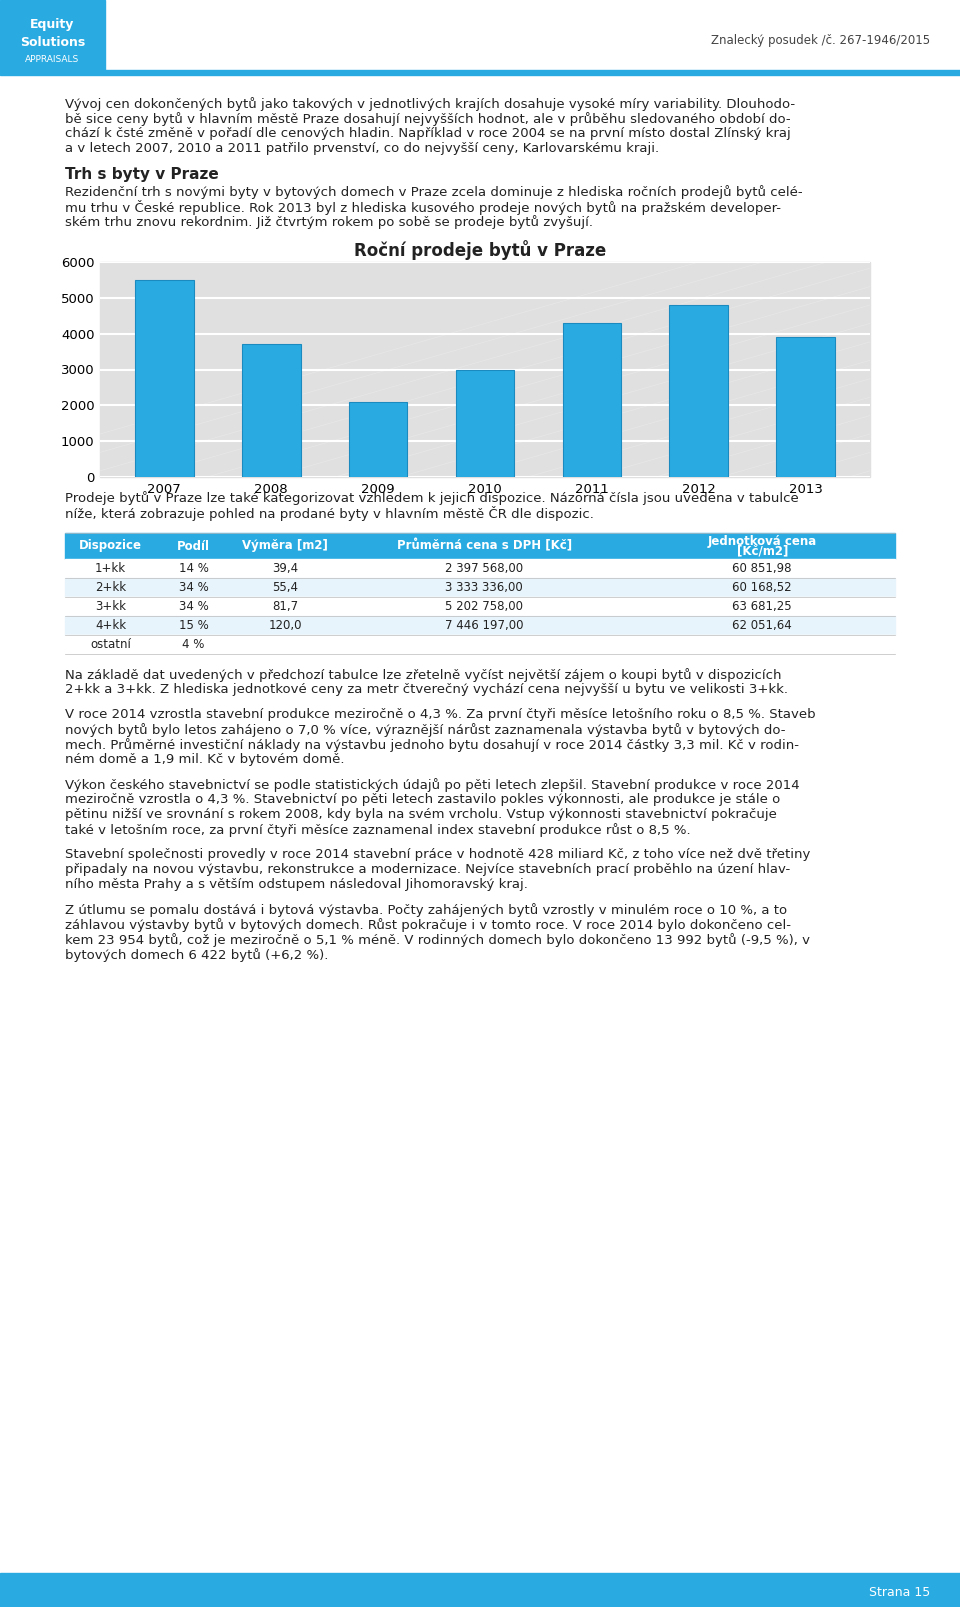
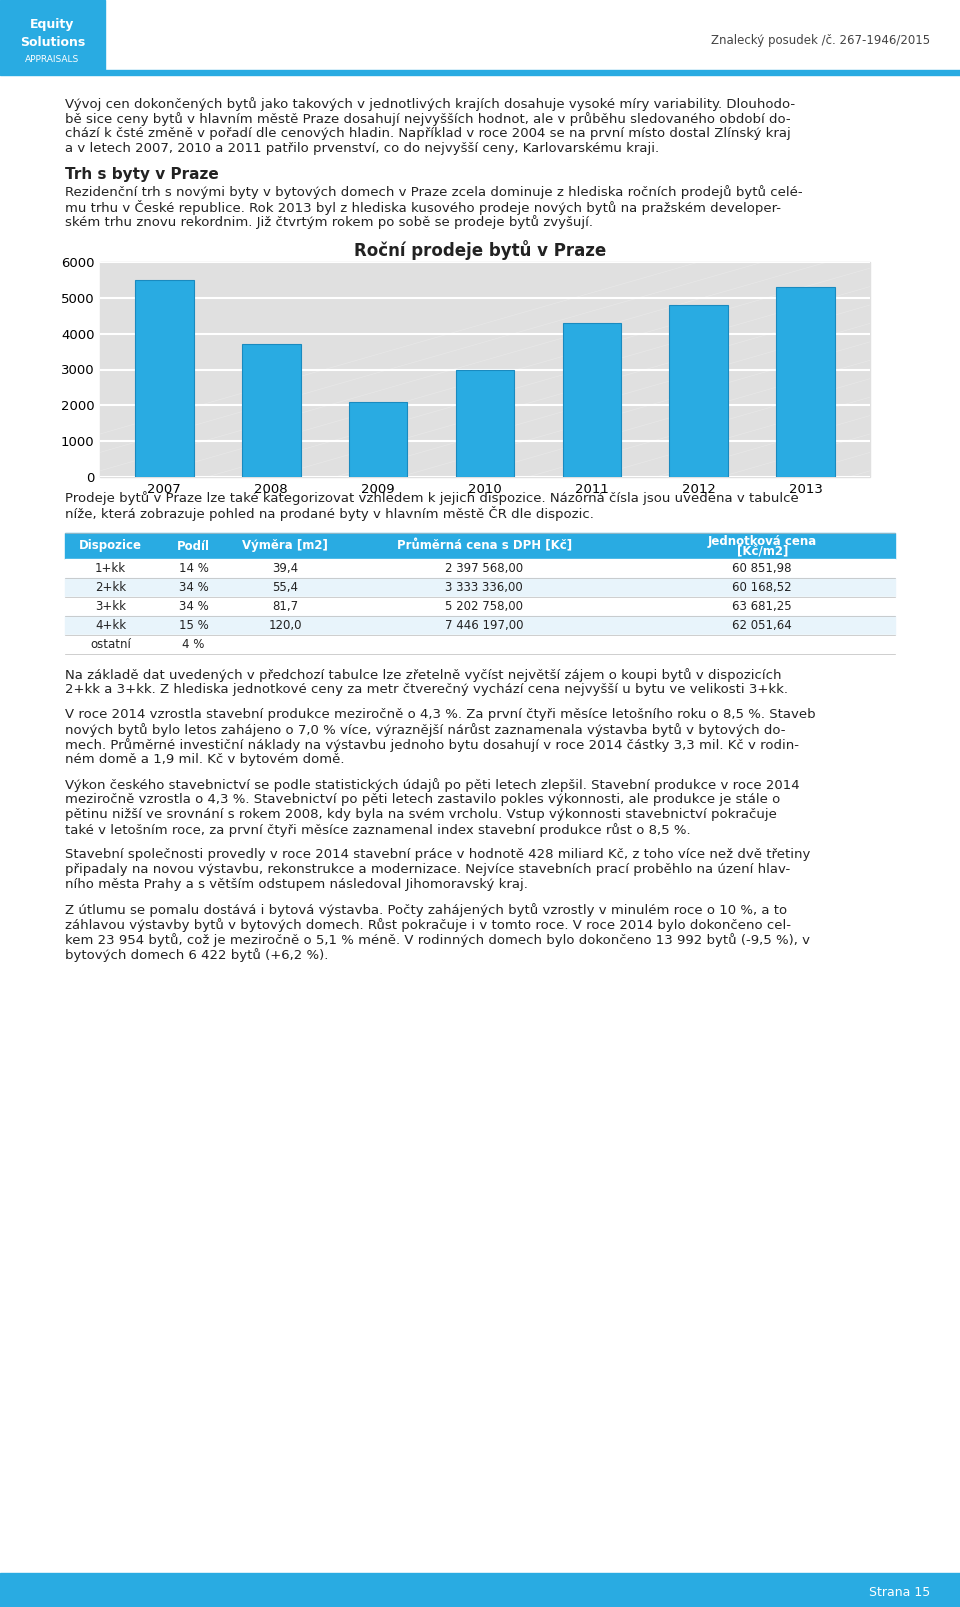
2013: 3900 -> 5300
